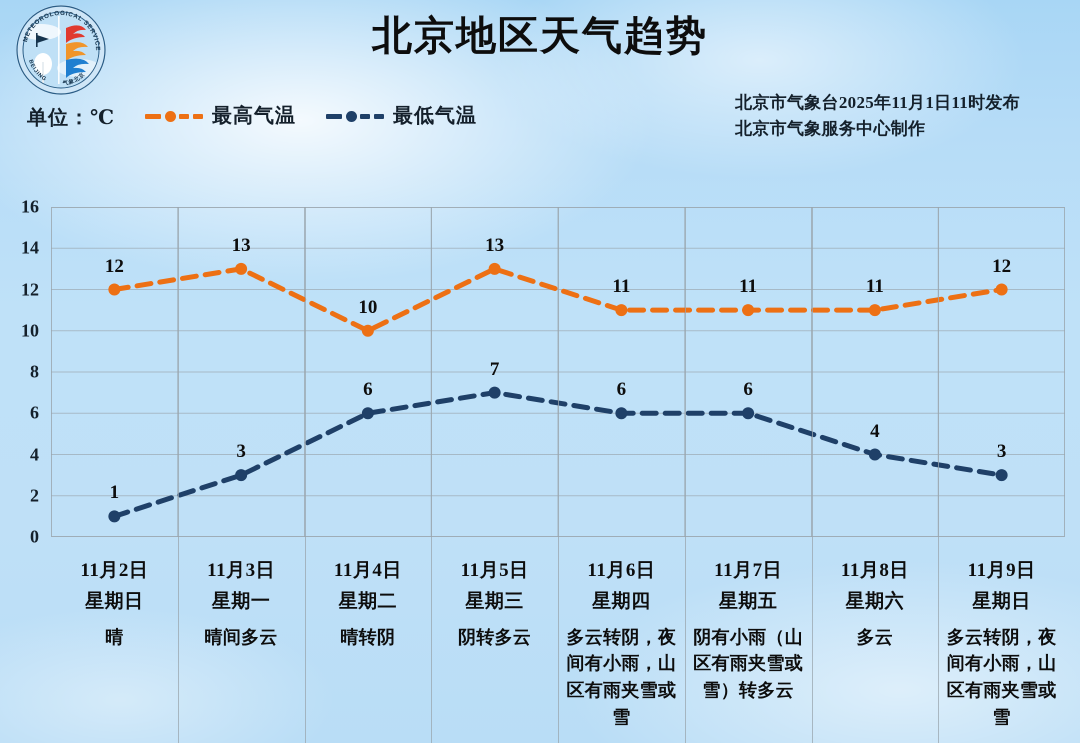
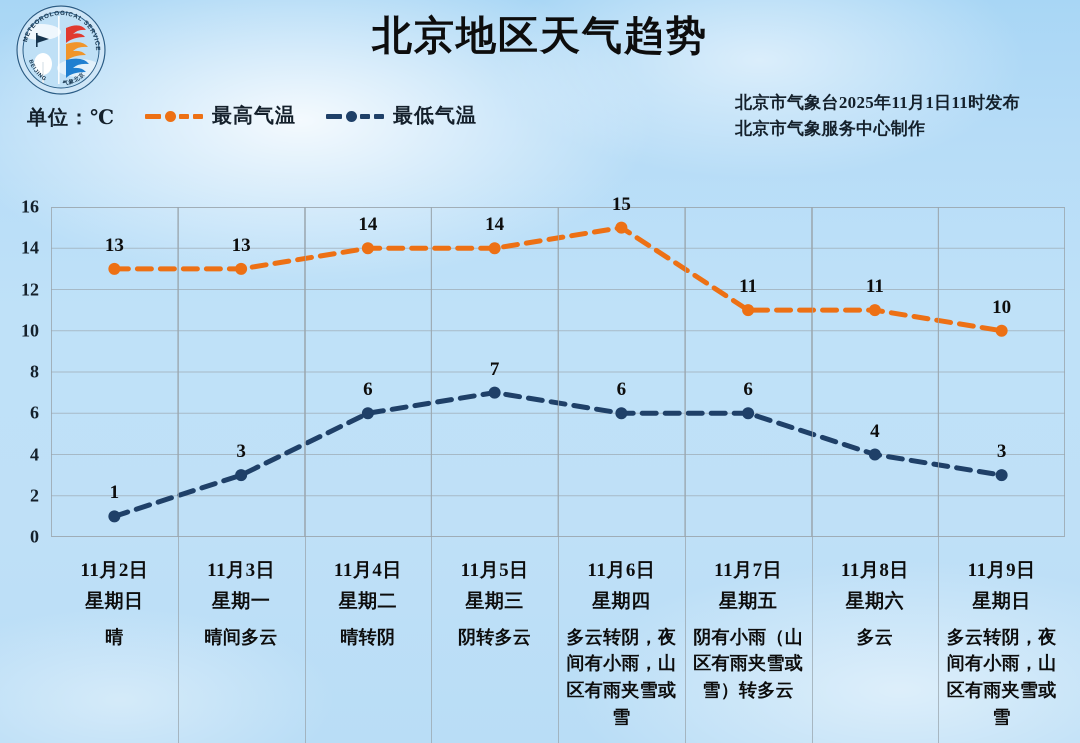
最高气温/11月2日: 12 -> 13
最高气温/11月4日: 10 -> 14
最高气温/11月5日: 13 -> 14
最高气温/11月6日: 11 -> 15
最高气温/11月9日: 12 -> 10
